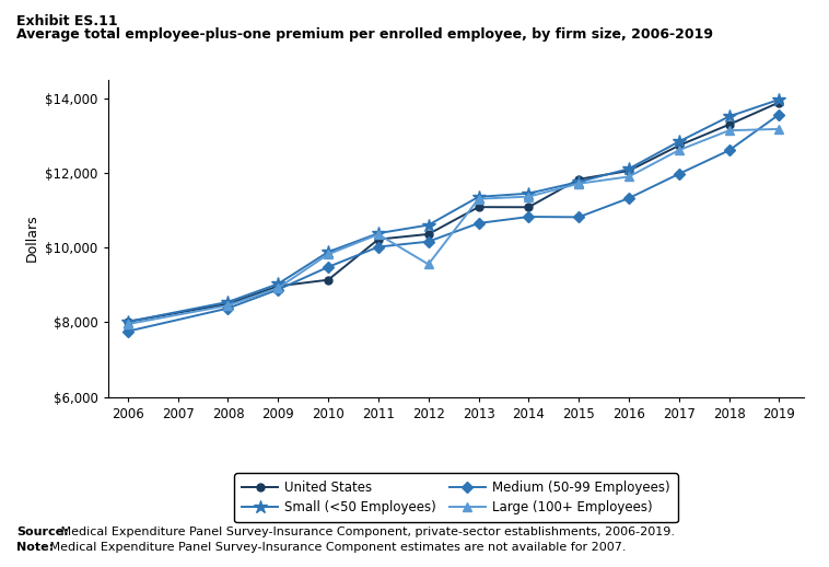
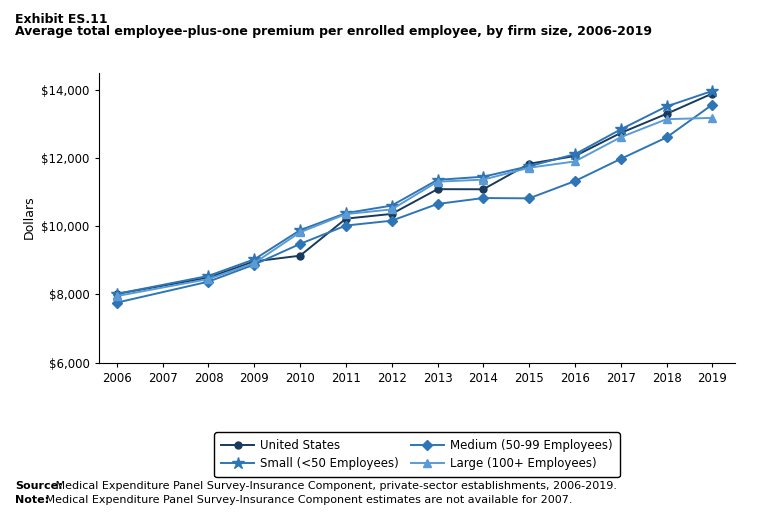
Large (100+ Employees)/2012: $9,550 -> $10,490
